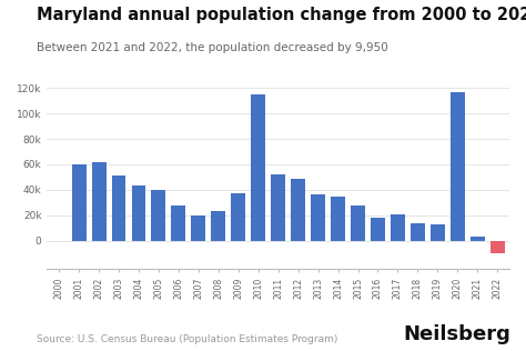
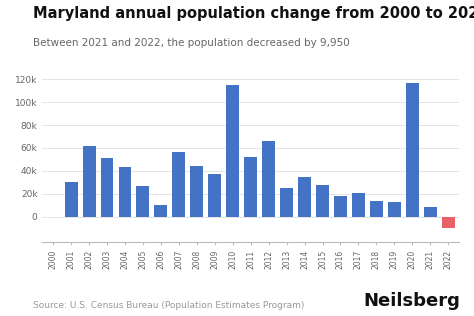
2001: 60k -> 30k
2005: 40k -> 27k
2006: 28k -> 10k
2007: 20k -> 56k
2008: 24k -> 44k
2012: 48k -> 66k
2013: 36k -> 25k
2021: 3k -> 8k
